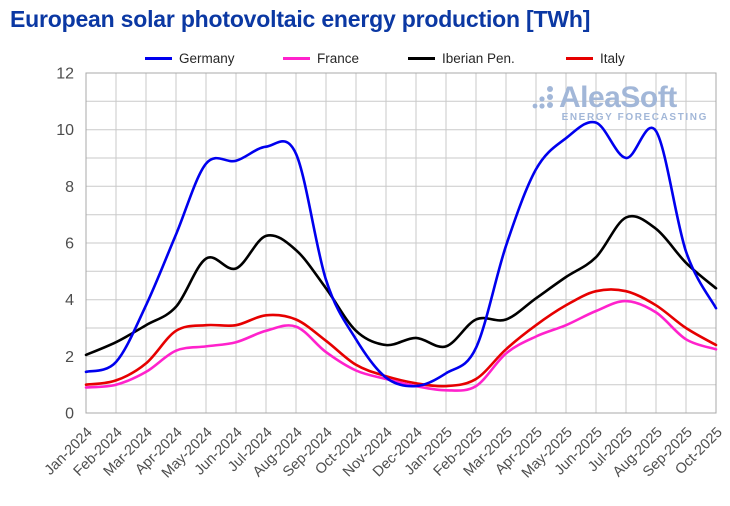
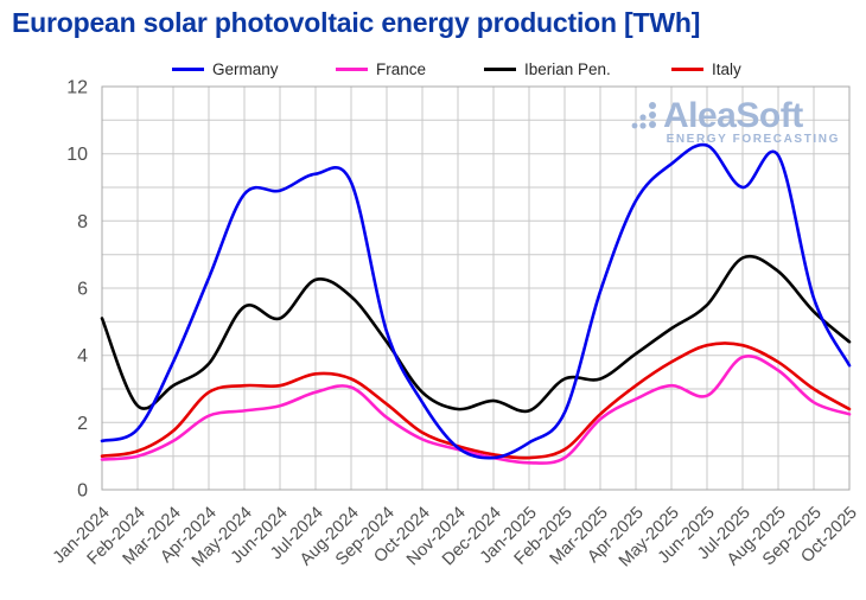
Iberian Pen./Jan-2024: 2.0 -> 5.1
France/Jun-2025: 3.6 -> 2.8
